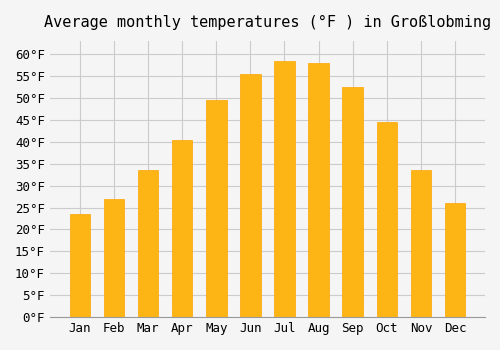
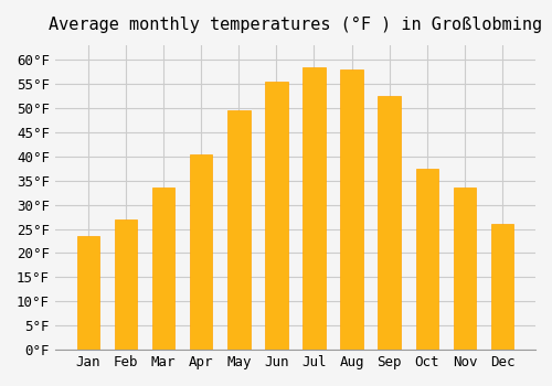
Oct: 44.5°F -> 37.5°F
